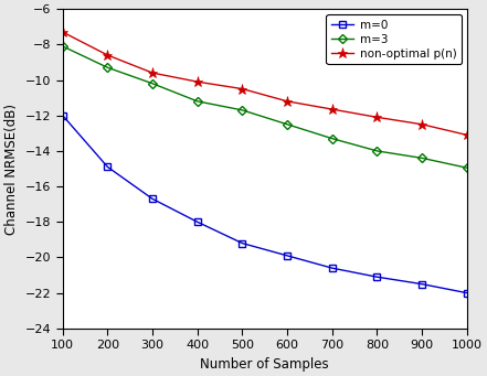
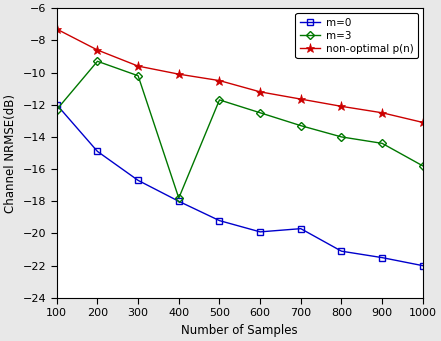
m=3/100: -8.1 -> -12.3
m=3/400: -11.2 -> -17.8
m=0/700: -20.6 -> -19.7
m=3/1000: -14.9 -> -15.8
